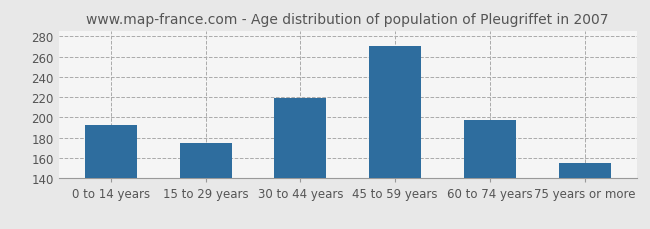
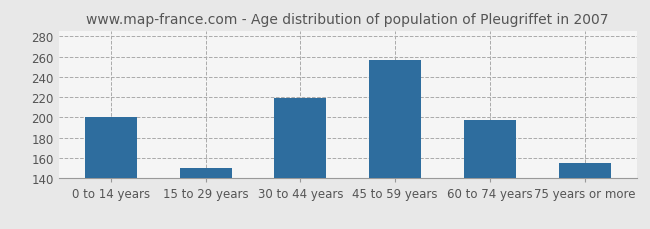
0 to 14 years: 193 -> 200
15 to 29 years: 175 -> 150
45 to 59 years: 270 -> 257
